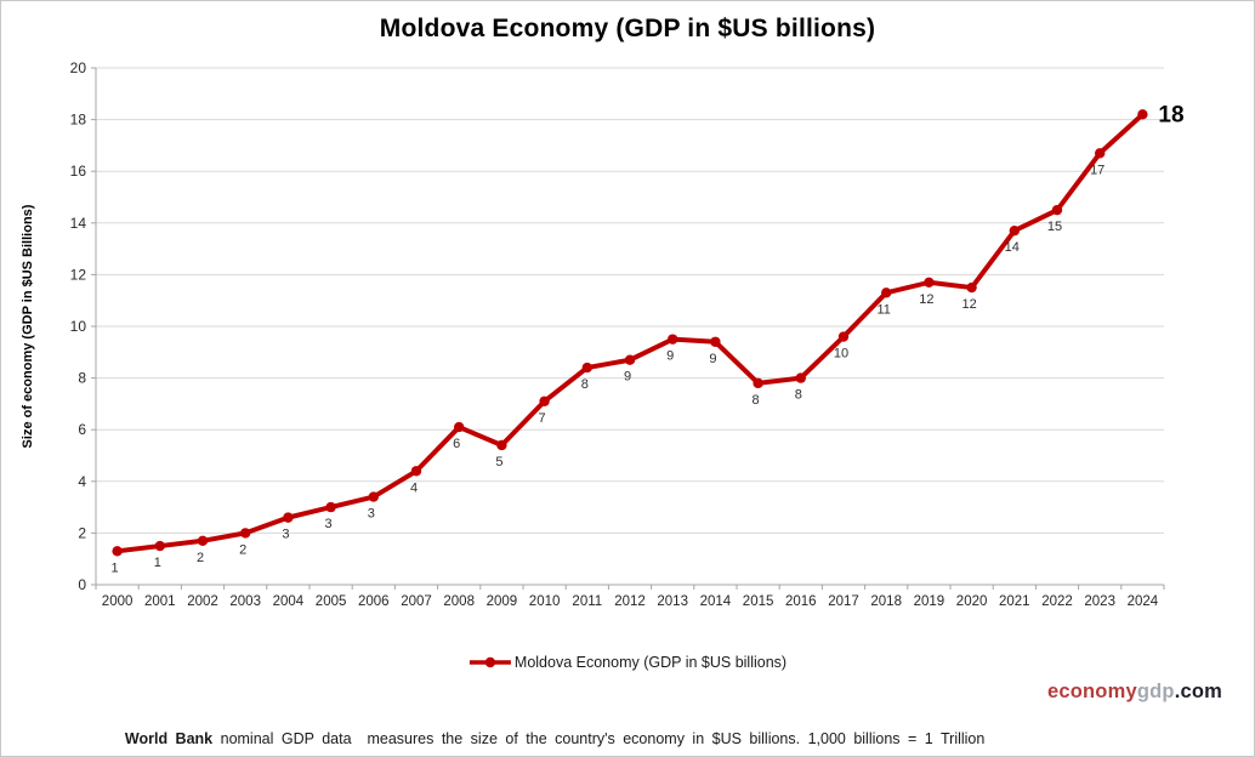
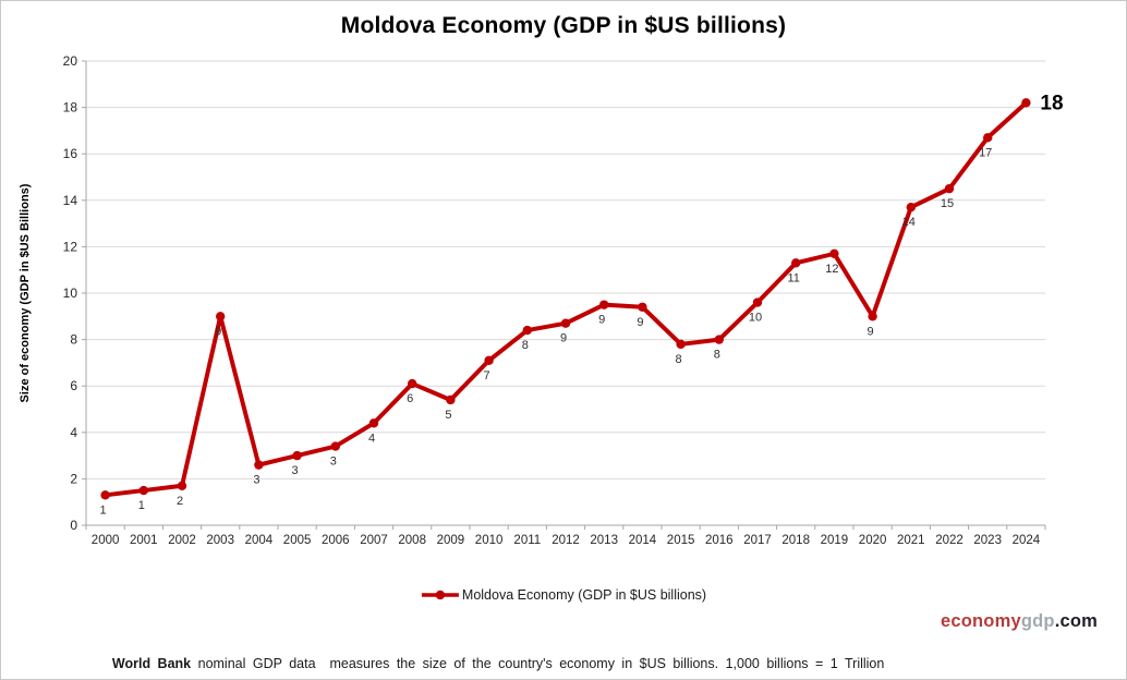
2003: 2 -> 9
2020: 12 -> 9
